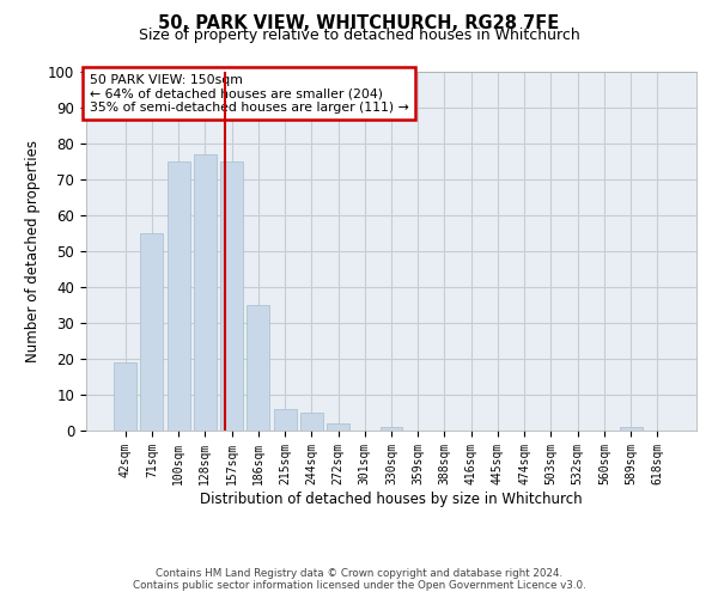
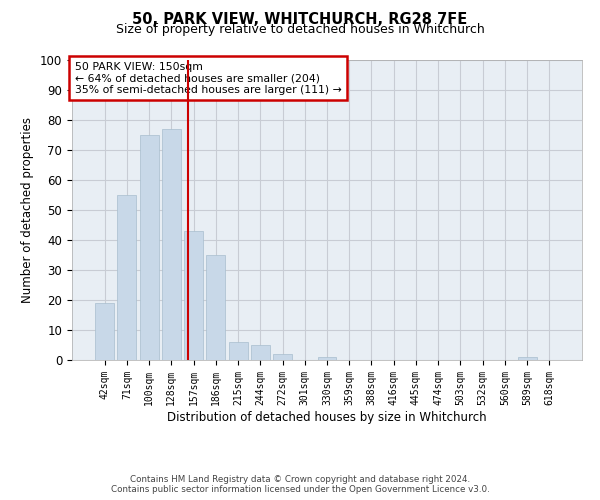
157sqm: 75 -> 43
